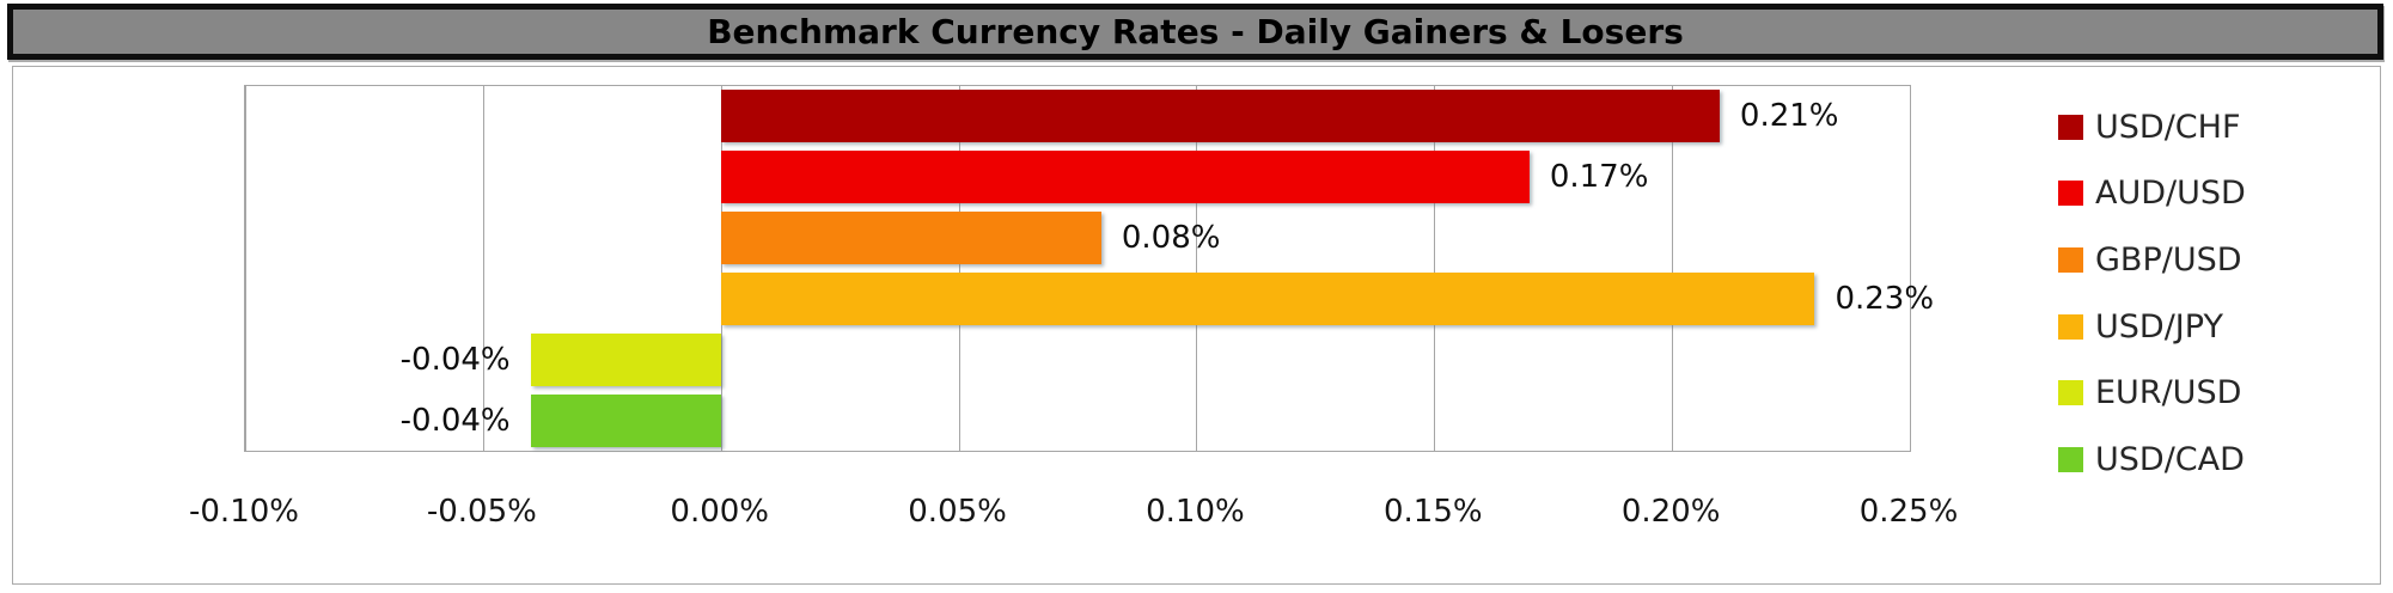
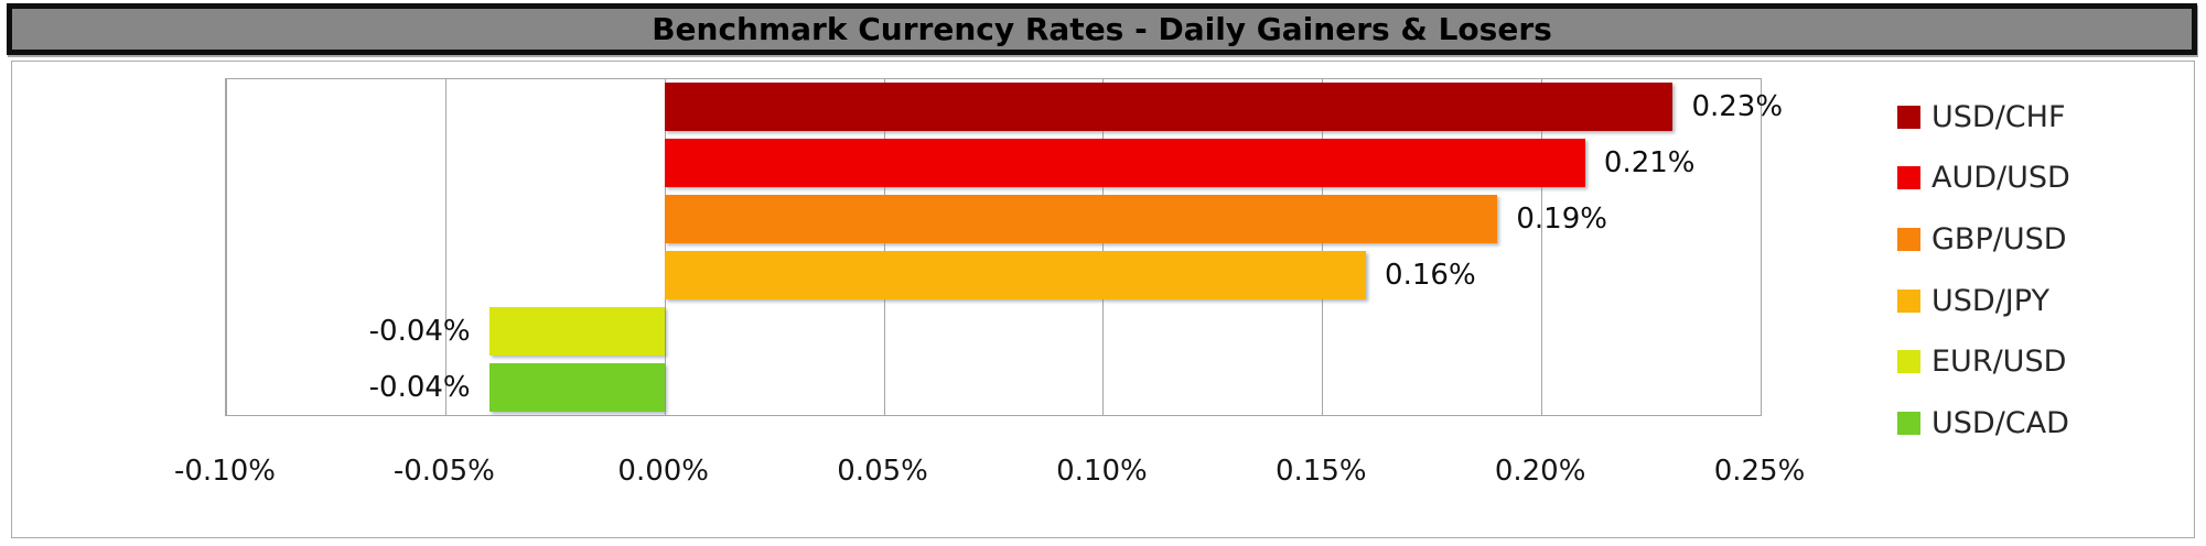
USD/CHF: 0.21% -> 0.23%
AUD/USD: 0.17% -> 0.21%
GBP/USD: 0.08% -> 0.19%
USD/JPY: 0.23% -> 0.16%
